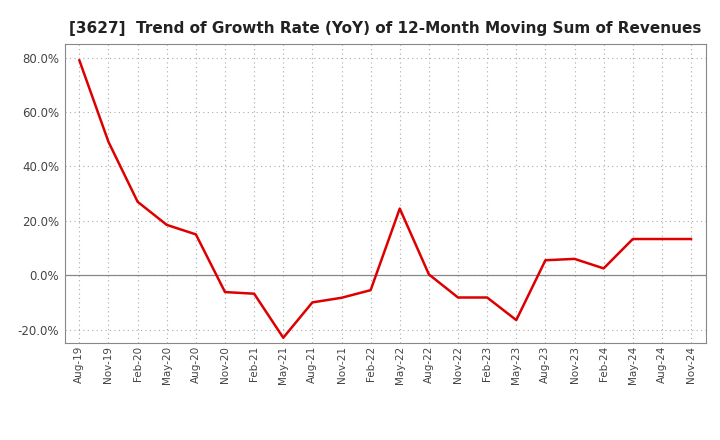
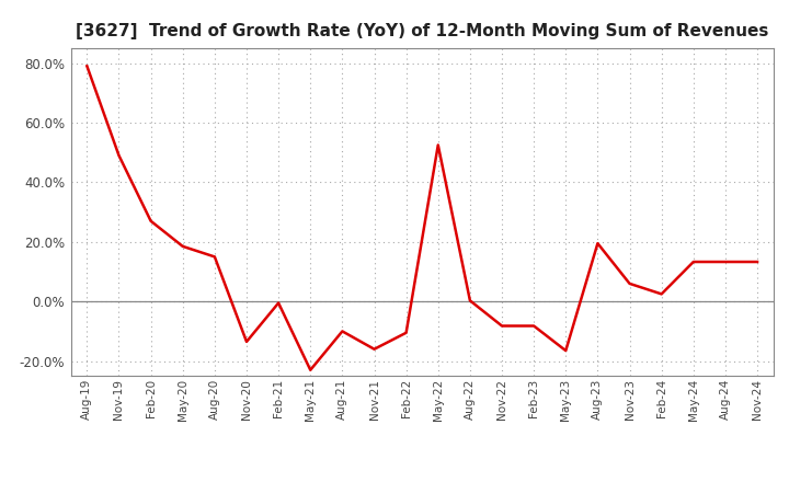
Nov-20: -6.2% -> -13.5%
Feb-21: -6.8% -> -0.5%
Nov-21: -8.3% -> -16.0%
Feb-22: -5.5% -> -10.5%
May-22: 24.5% -> 52.5%
Aug-23: 5.5% -> 19.5%
